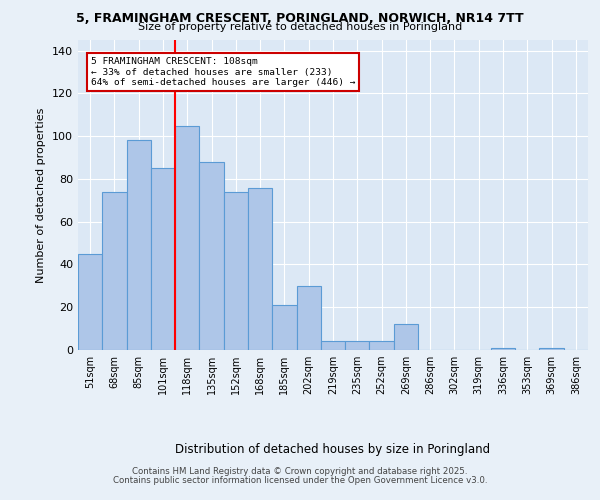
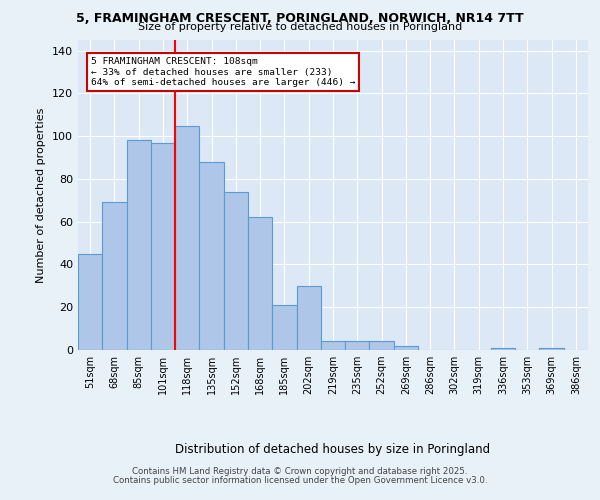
68sqm: 74 -> 69
101sqm: 85 -> 97
168sqm: 76 -> 62
269sqm: 12 -> 2
